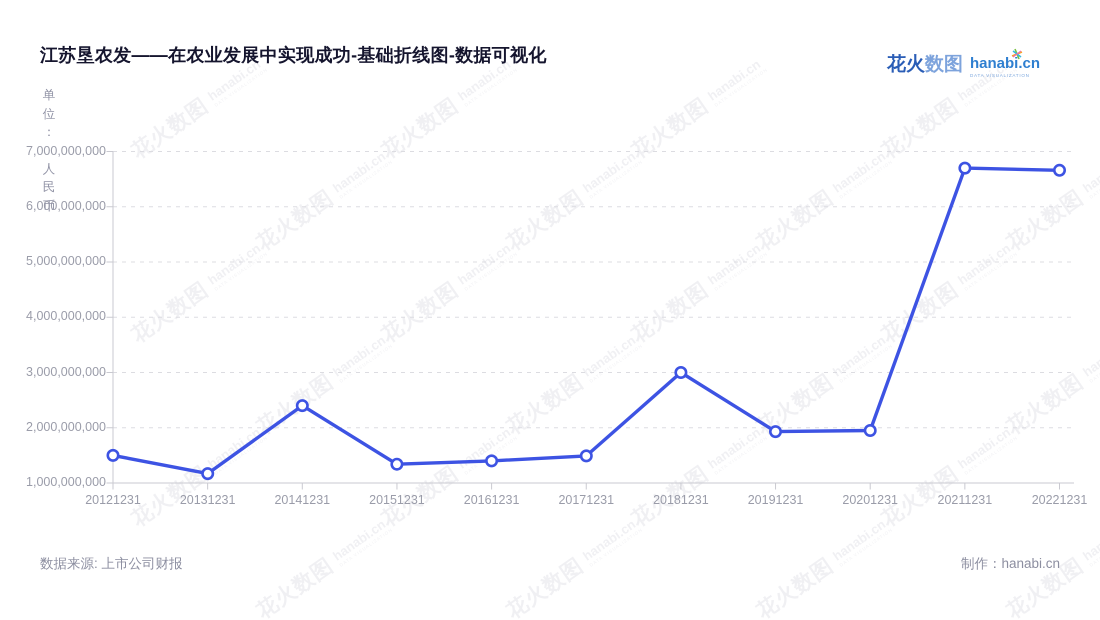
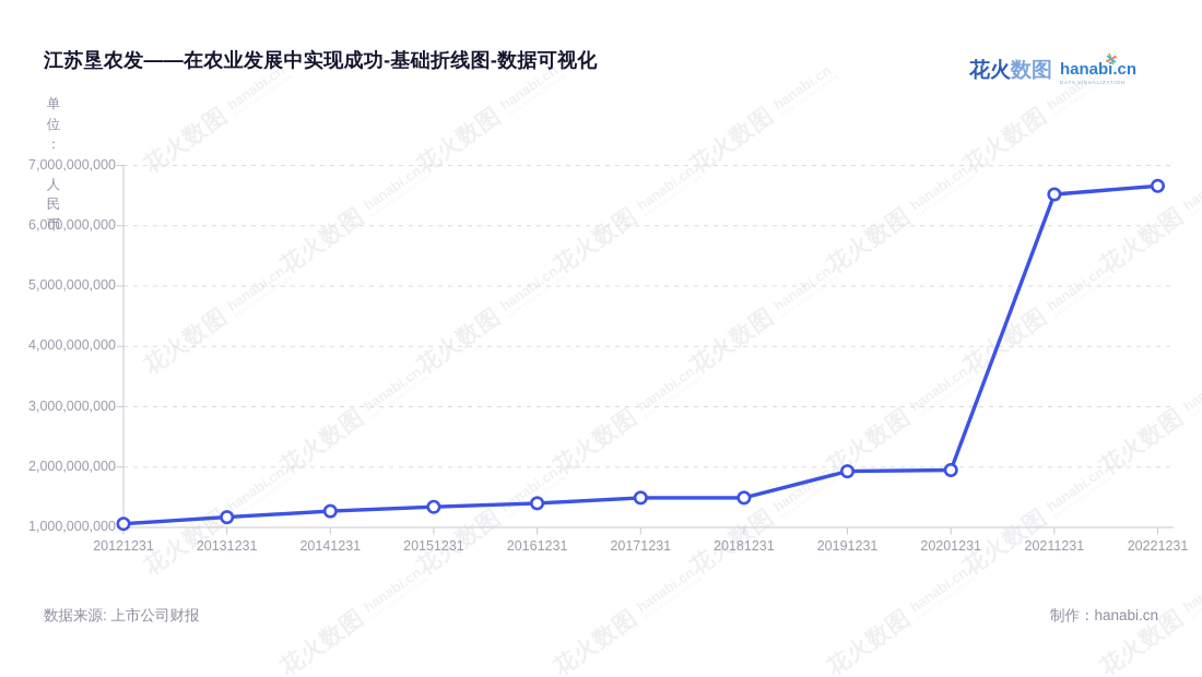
20121231: 1500000000 -> 1100000000
20141231: 2400000000 -> 1300000000
20181231: 3000000000 -> 1500000000
20211231: 6700000000 -> 6500000000
